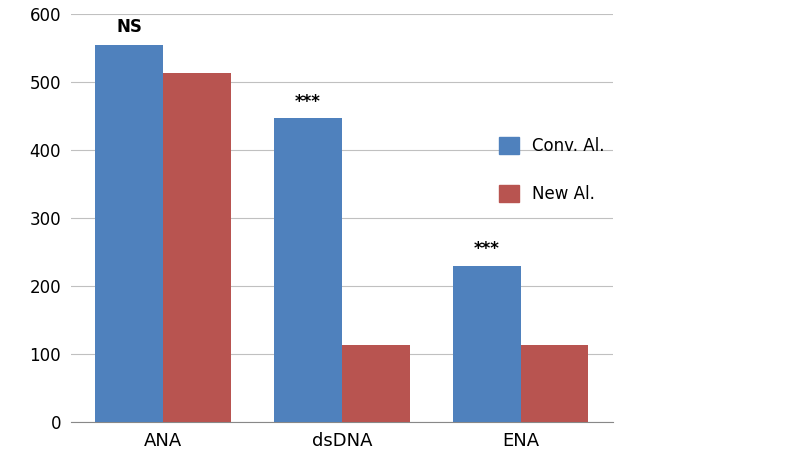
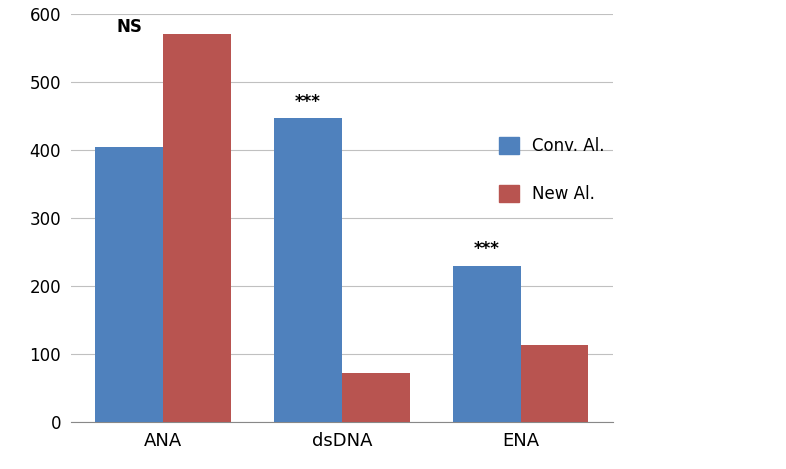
Conv. Al./ANA: 555 -> 404
New Al./ANA: 513 -> 570
New Al./dsDNA: 113 -> 72
